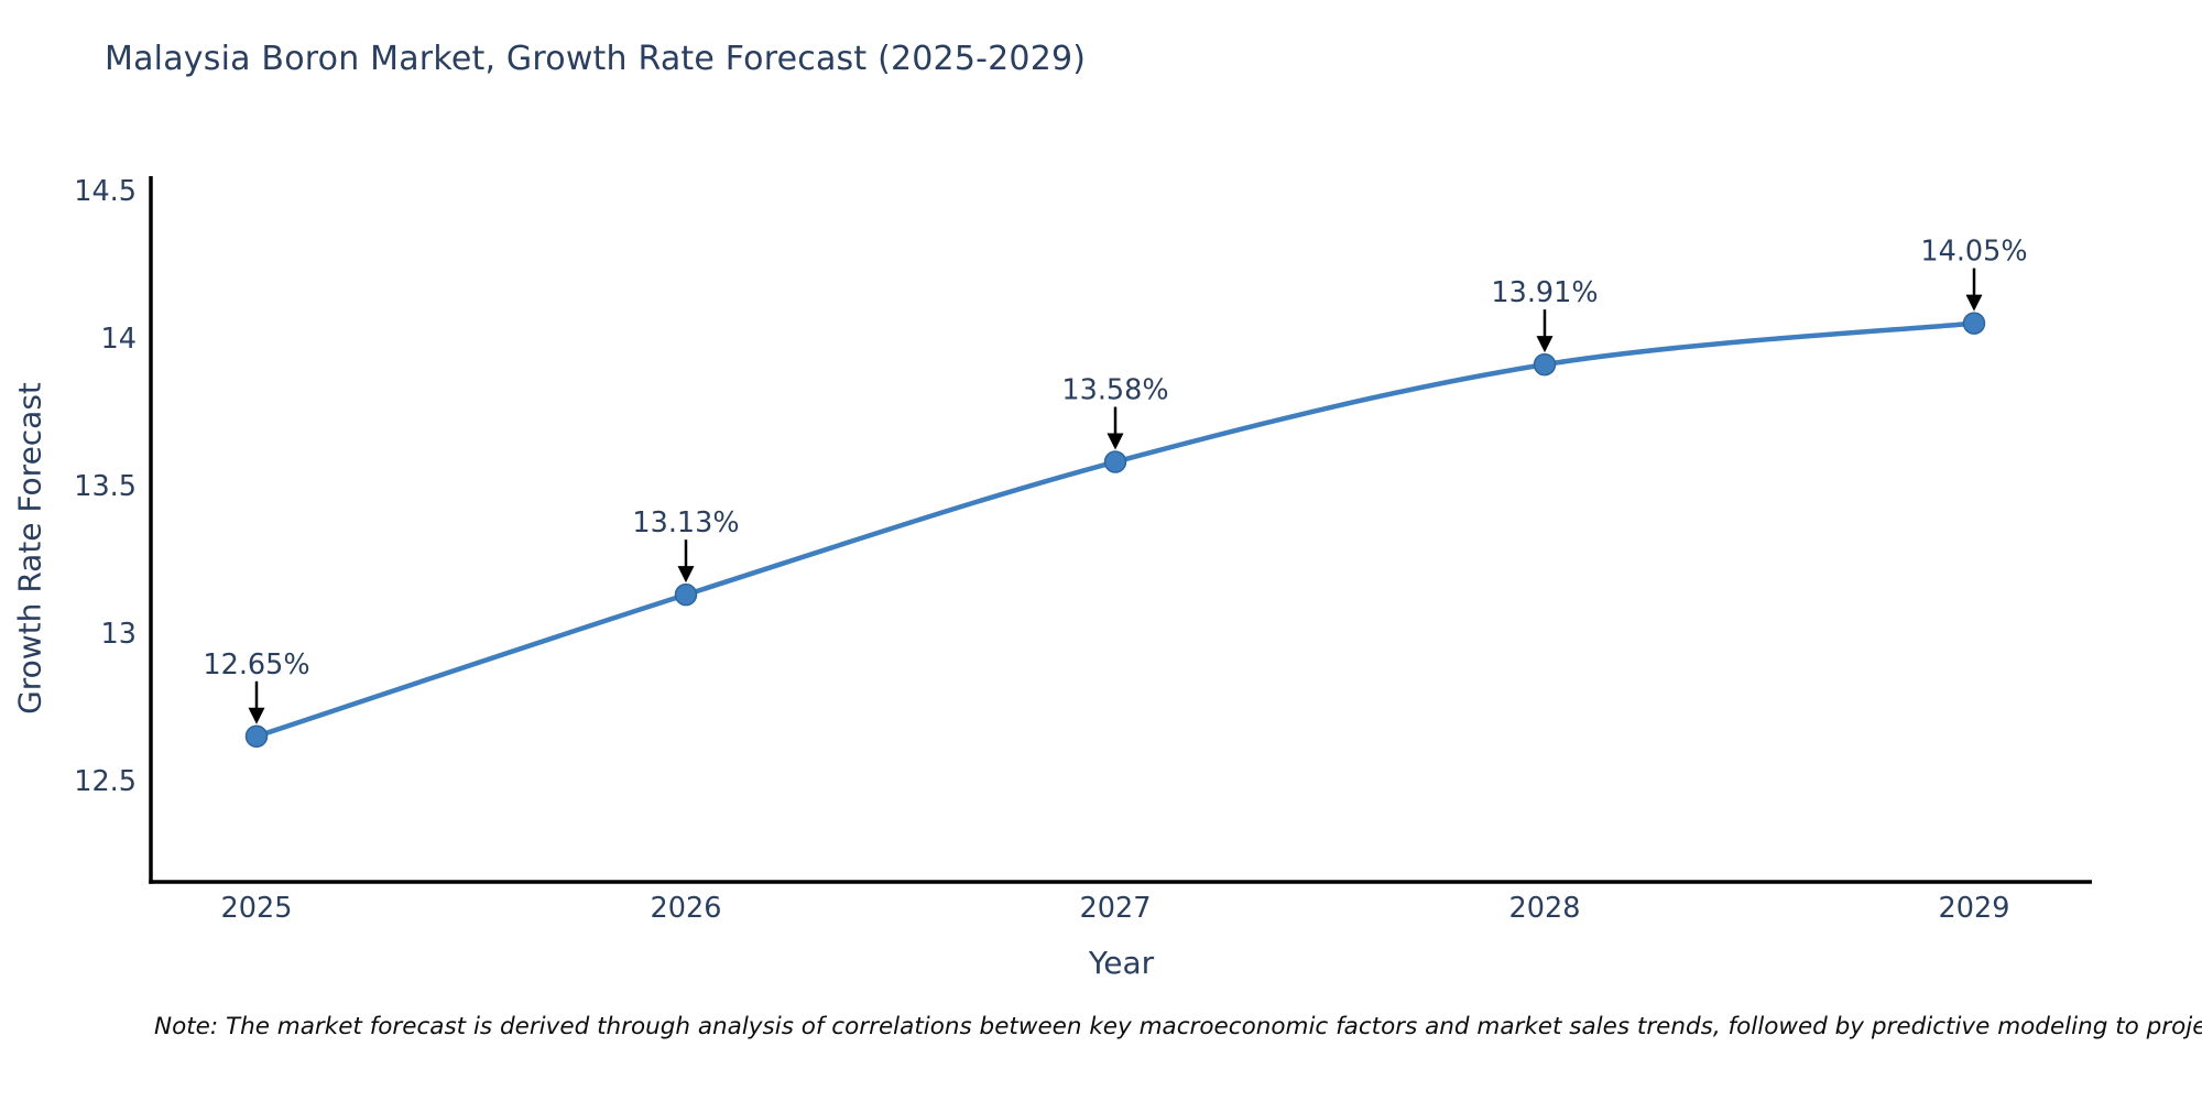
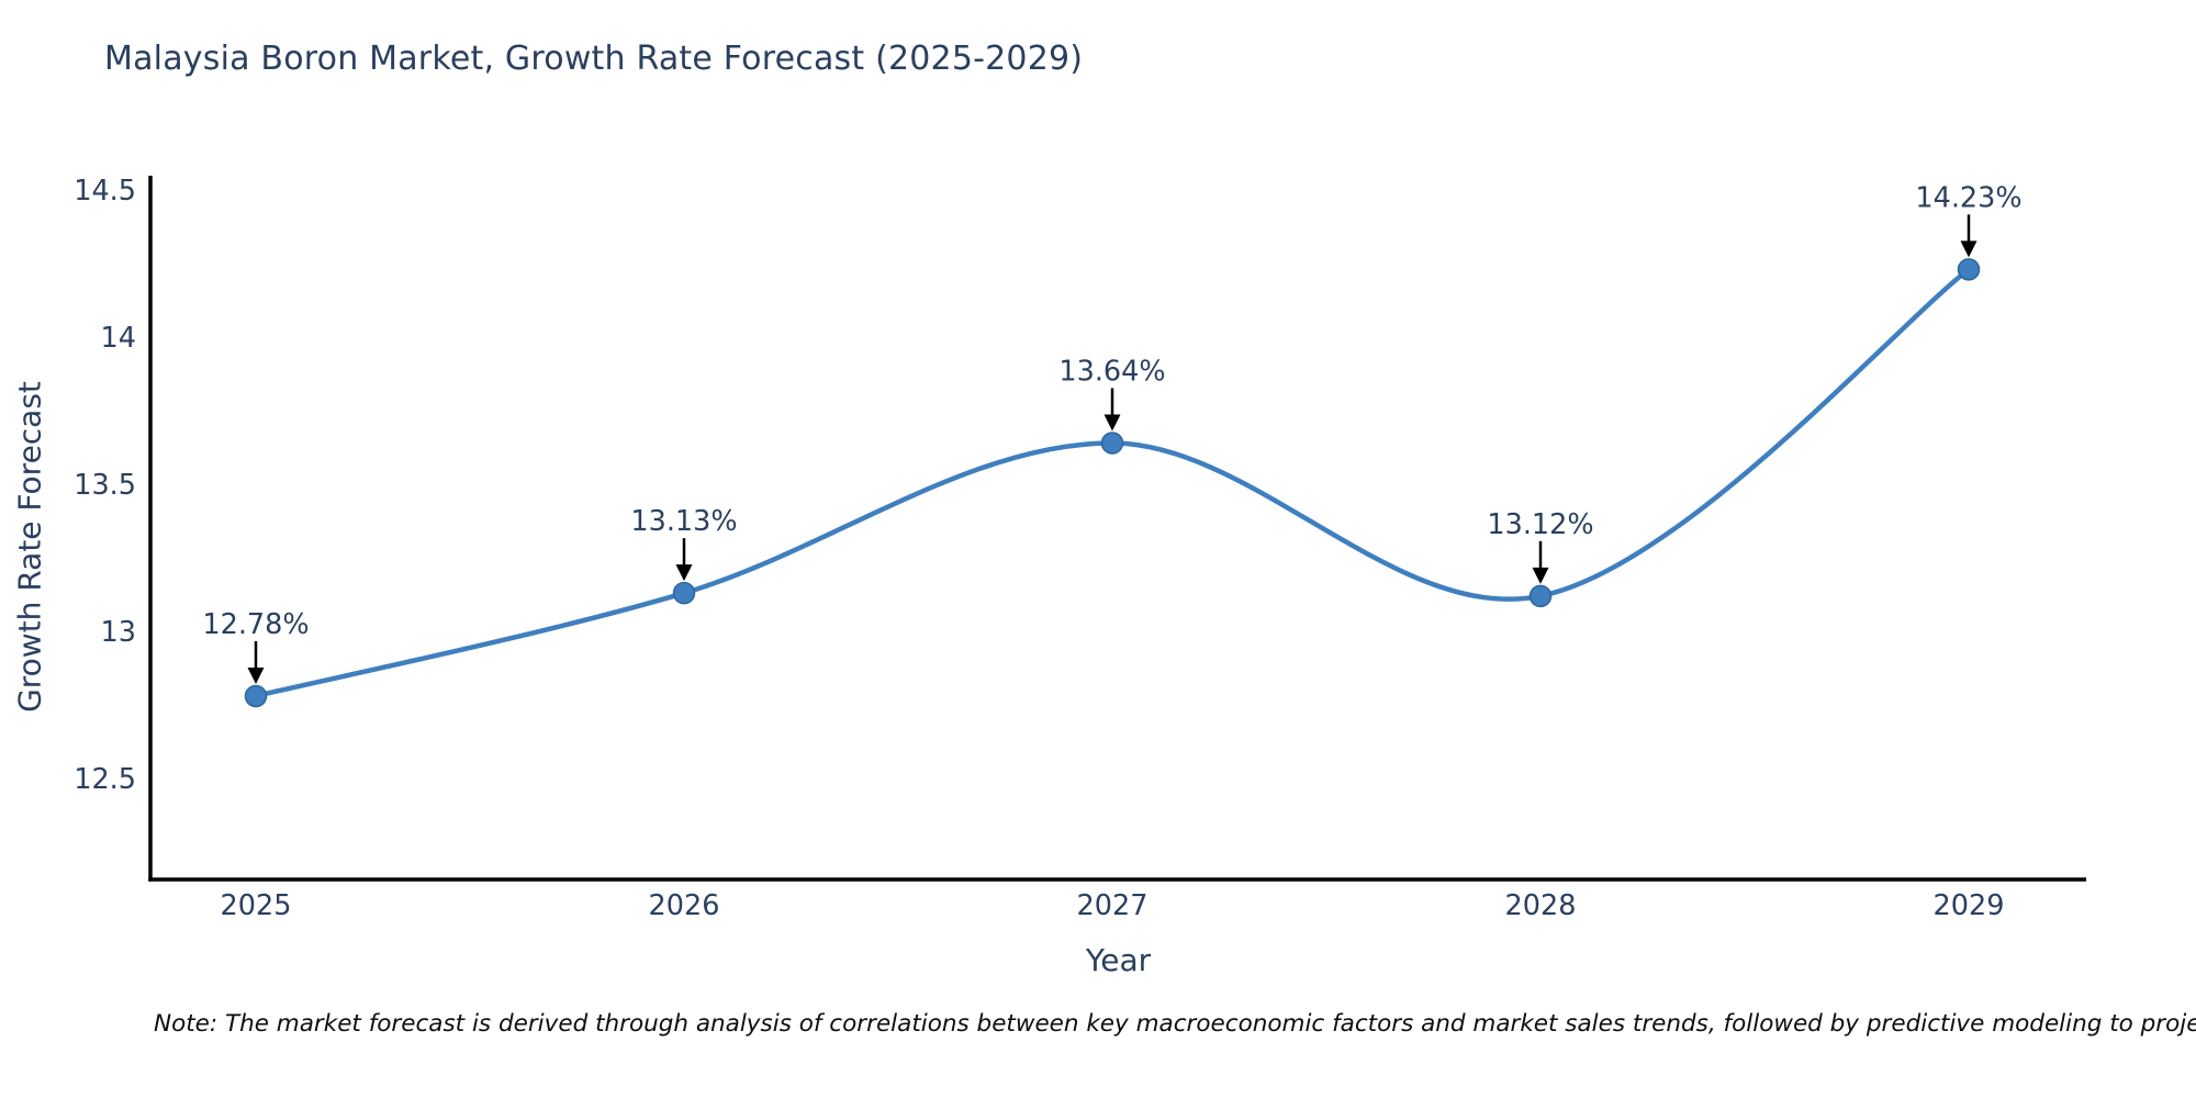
2025: 12.65% -> 12.78%
2027: 13.58% -> 13.64%
2028: 13.91% -> 13.12%
2029: 14.05% -> 14.23%
